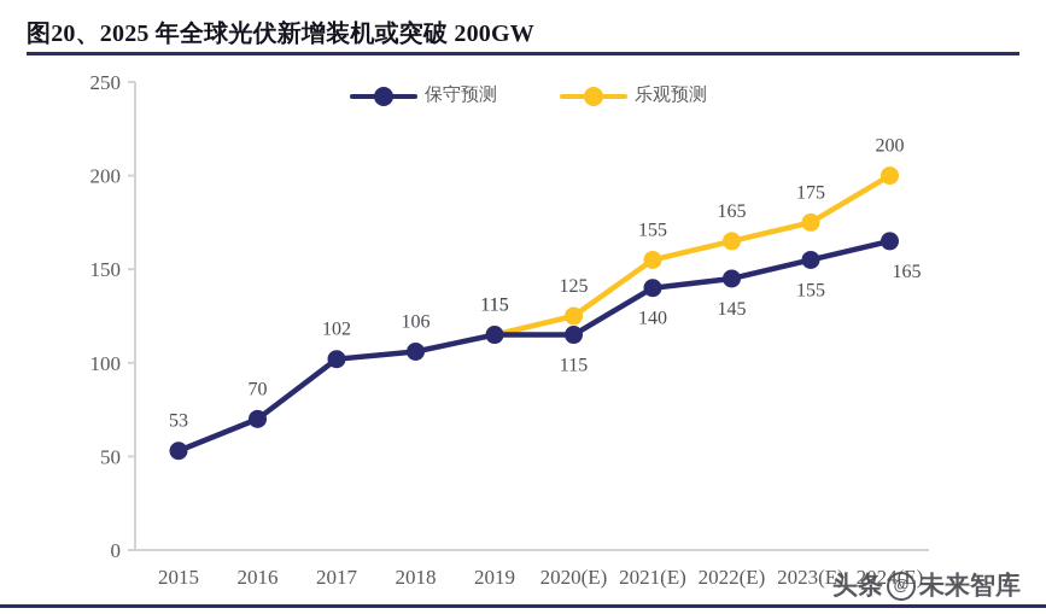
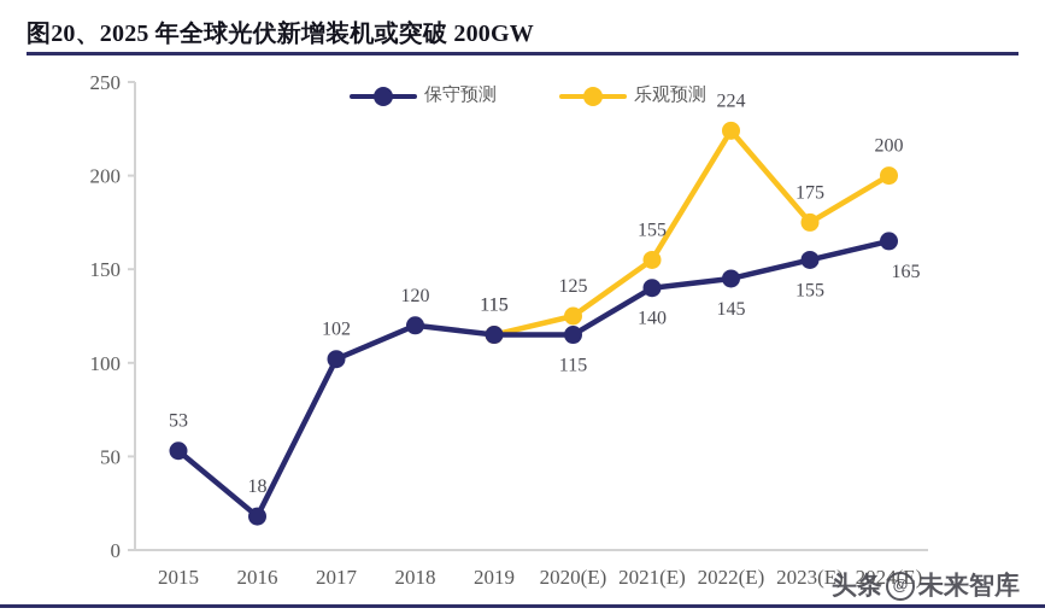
保守预测/2016: 70 -> 18
保守预测/2018: 106 -> 120
乐观预测/2022(E): 165 -> 224
